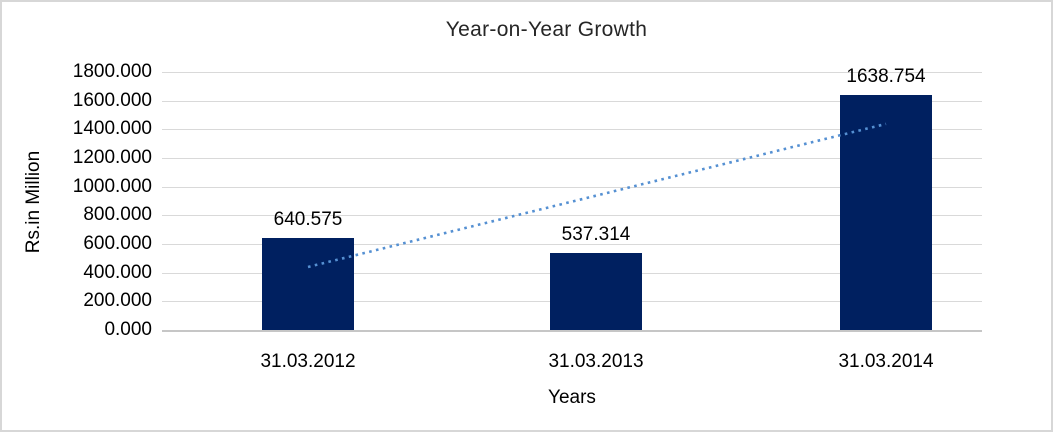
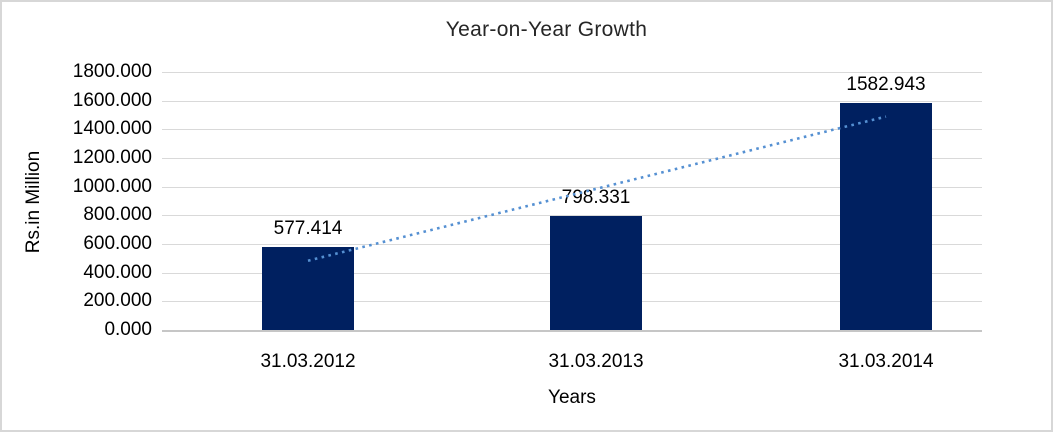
31.03.2012: 640.575 -> 577.414
31.03.2013: 537.314 -> 798.331
31.03.2014: 1638.754 -> 1582.943
